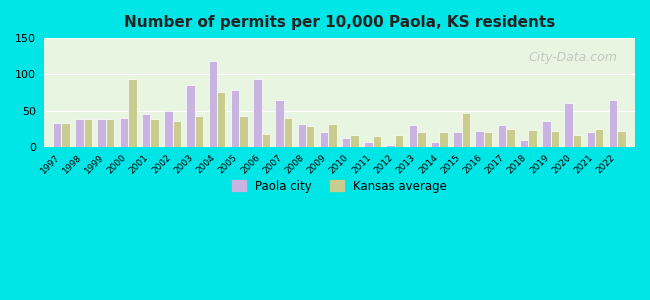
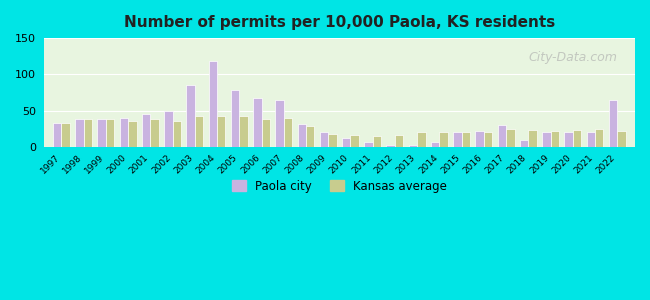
Kansas average/2000: 94 -> 35
Kansas average/2004: 76 -> 42
Paola city/2006: 94 -> 68
Kansas average/2006: 18 -> 38
Kansas average/2009: 32 -> 18
Paola city/2013: 30 -> 2
Kansas average/2015: 46 -> 20
Paola city/2019: 36 -> 21
Paola city/2020: 60 -> 21
Kansas average/2020: 16 -> 23
